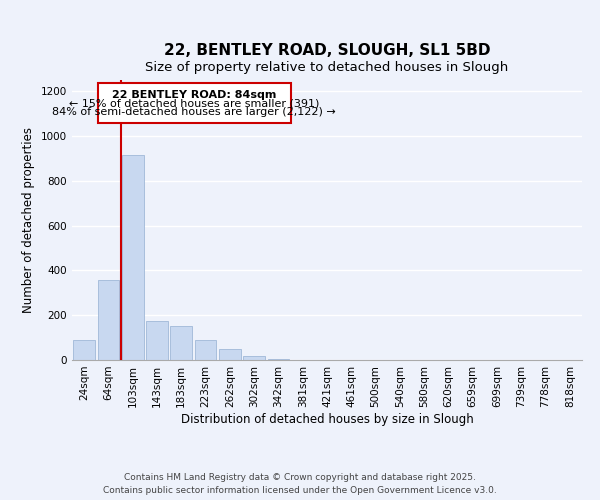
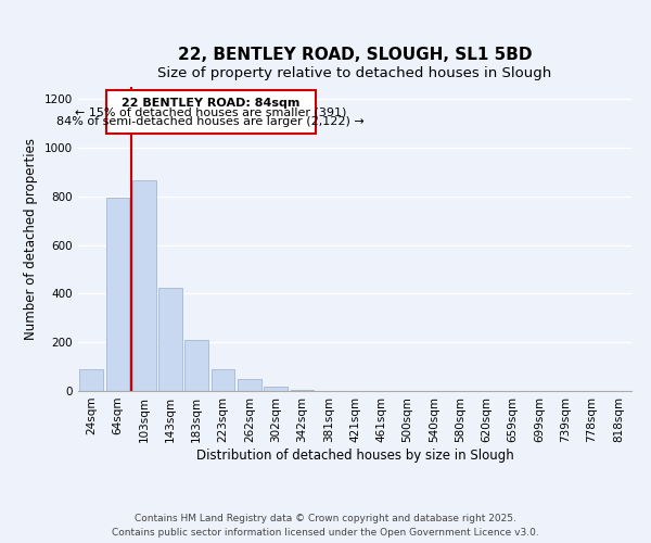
64sqm: 355 -> 795
103sqm: 915 -> 865
143sqm: 175 -> 425
183sqm: 150 -> 210
